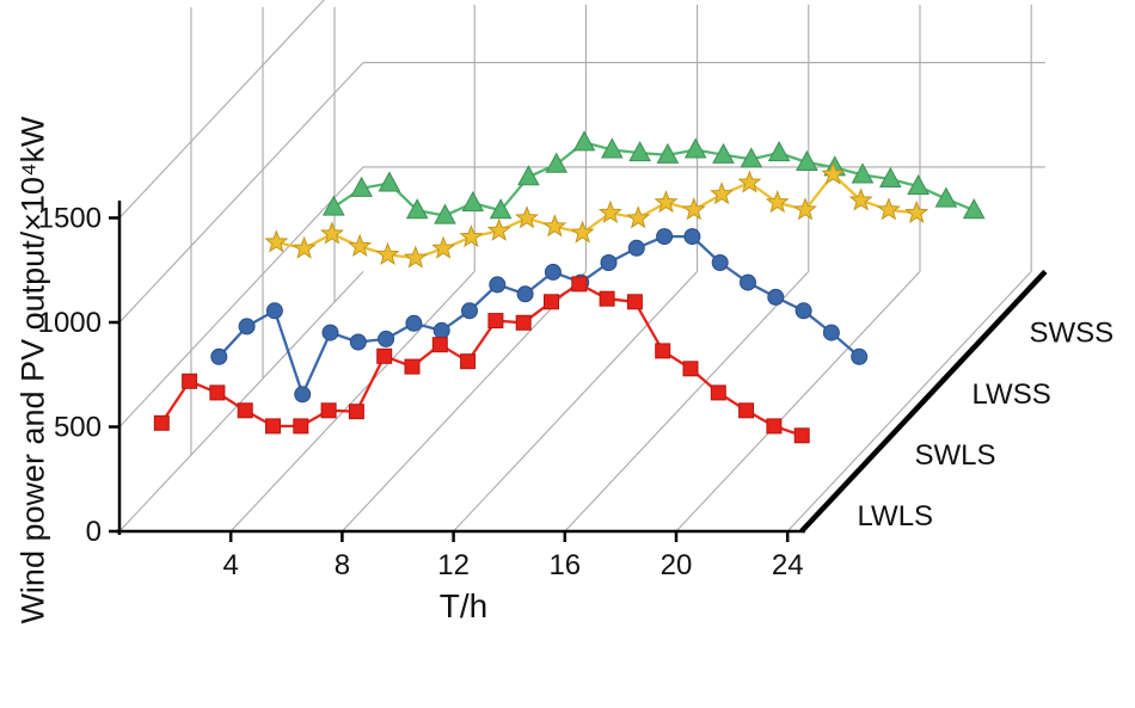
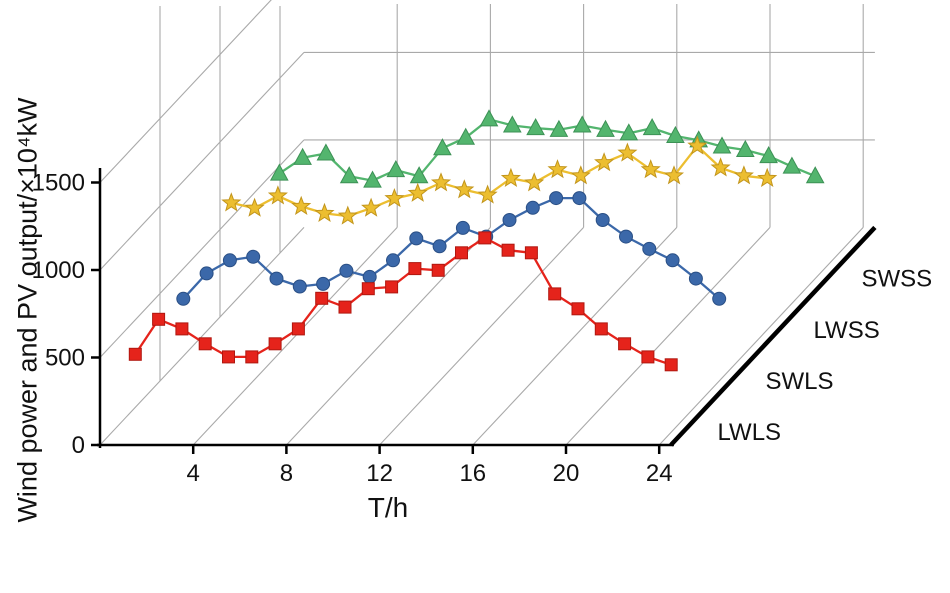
SWLS/4: 290 -> 710
LWLS/8: 500 -> 590
LWLS/12: 740 -> 830
